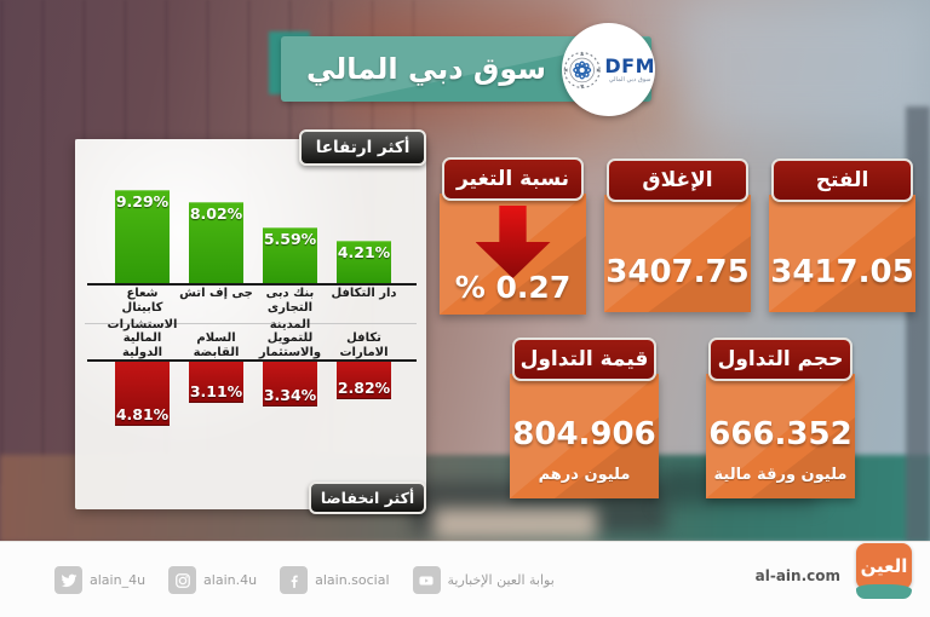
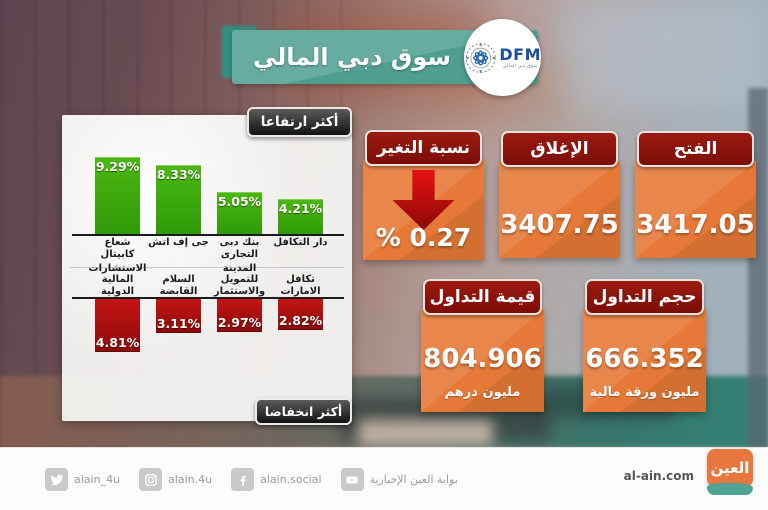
أكثر ارتفاعا/جى إف اتش: 8.02% -> 8.33%
أكثر ارتفاعا/بنك دبى التجارى: 5.59% -> 5.05%
أكثر انخفاضا/المدينة للتمويل والاستثمار: 3.34% -> 2.97%
